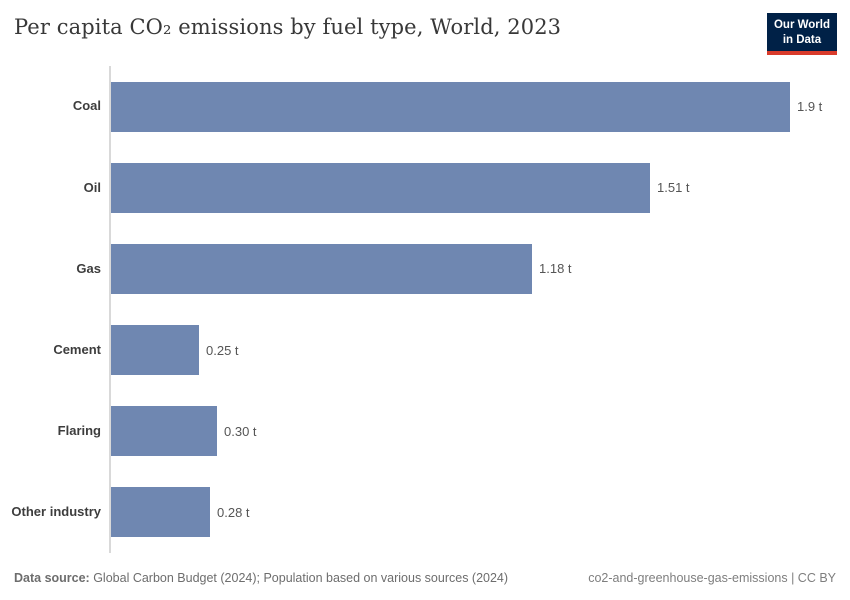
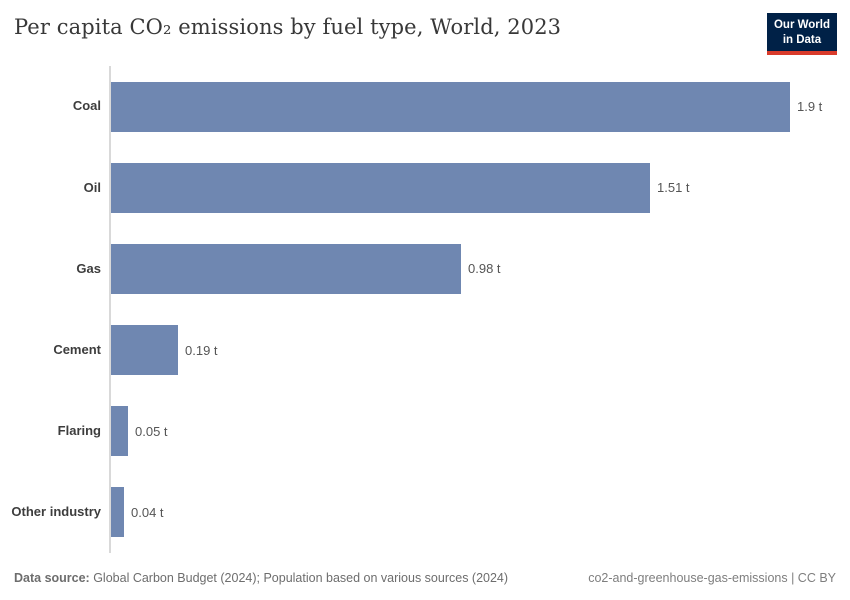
Gas: 1.18 -> 0.98
Cement: 0.25 -> 0.19
Flaring: 0.30 -> 0.05
Other industry: 0.28 -> 0.04
